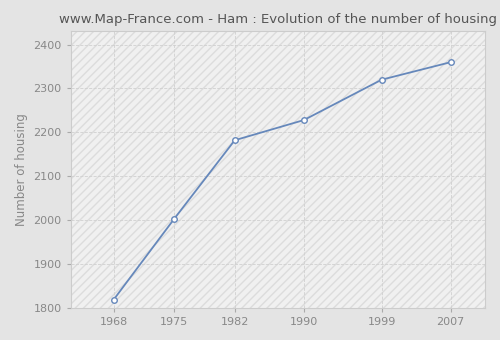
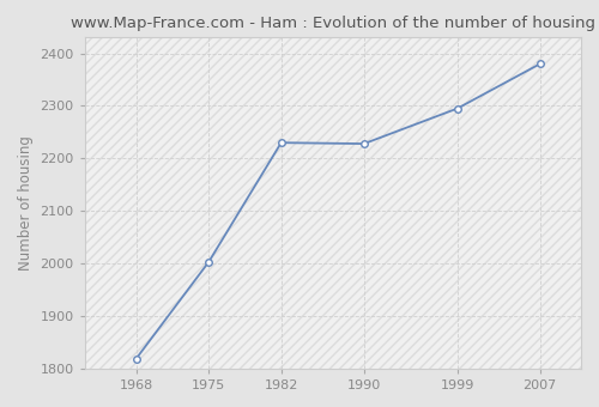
1982: 2182 -> 2230
1999: 2320 -> 2295
2007: 2360 -> 2380
